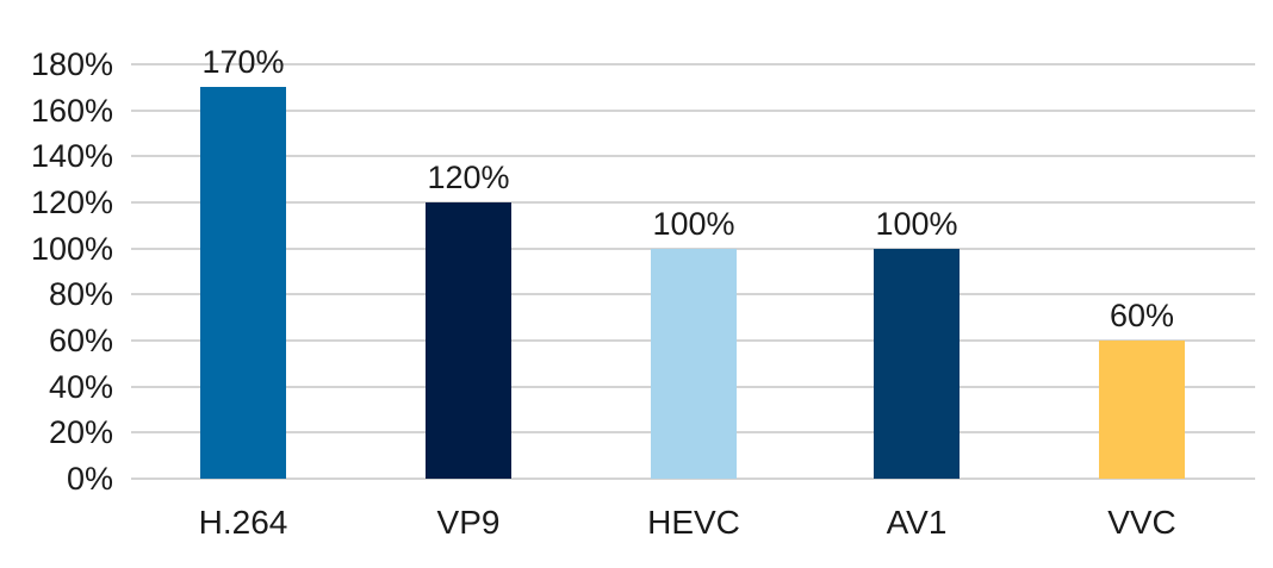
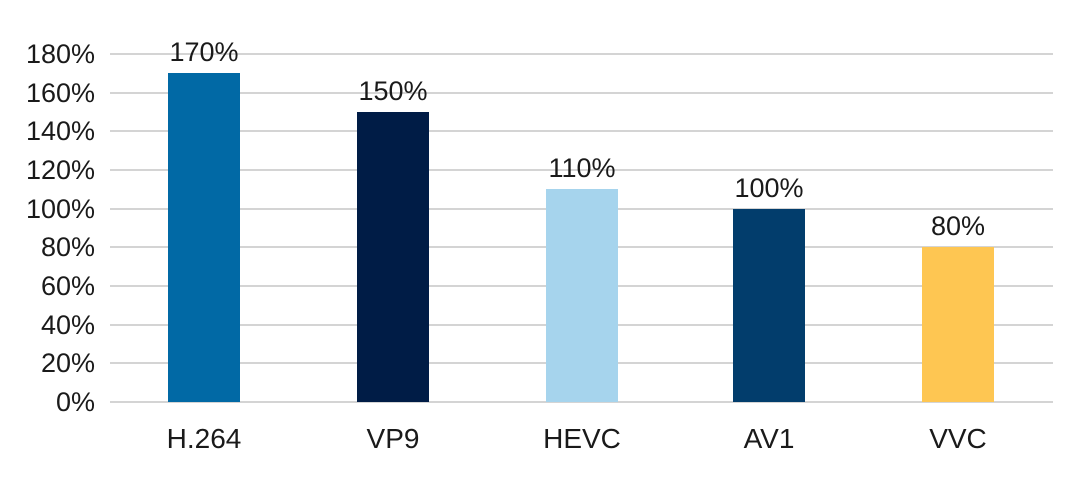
VP9: 120% -> 150%
HEVC: 100% -> 110%
VVC: 60% -> 80%
